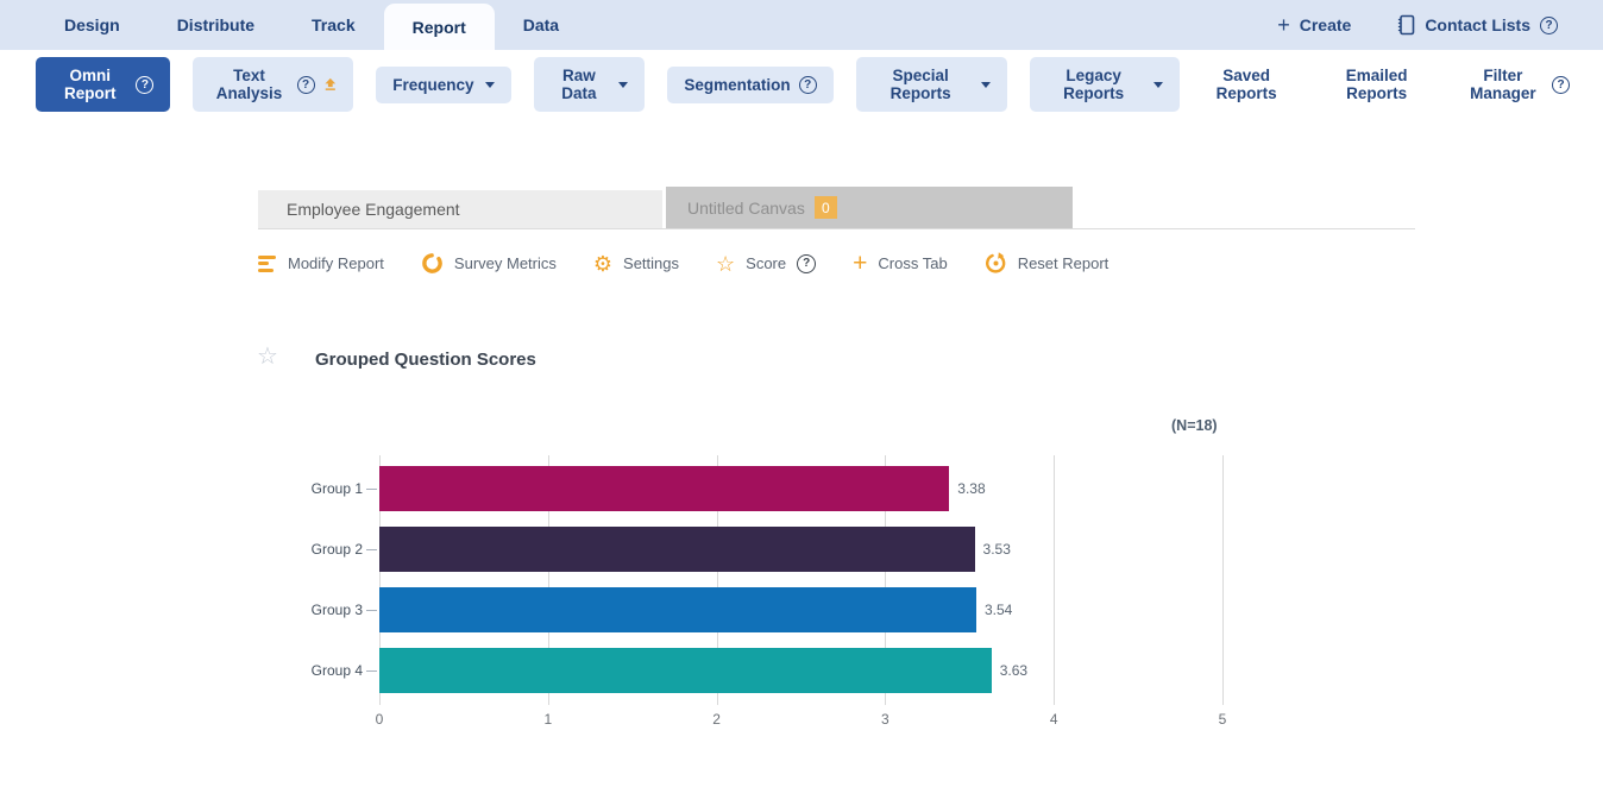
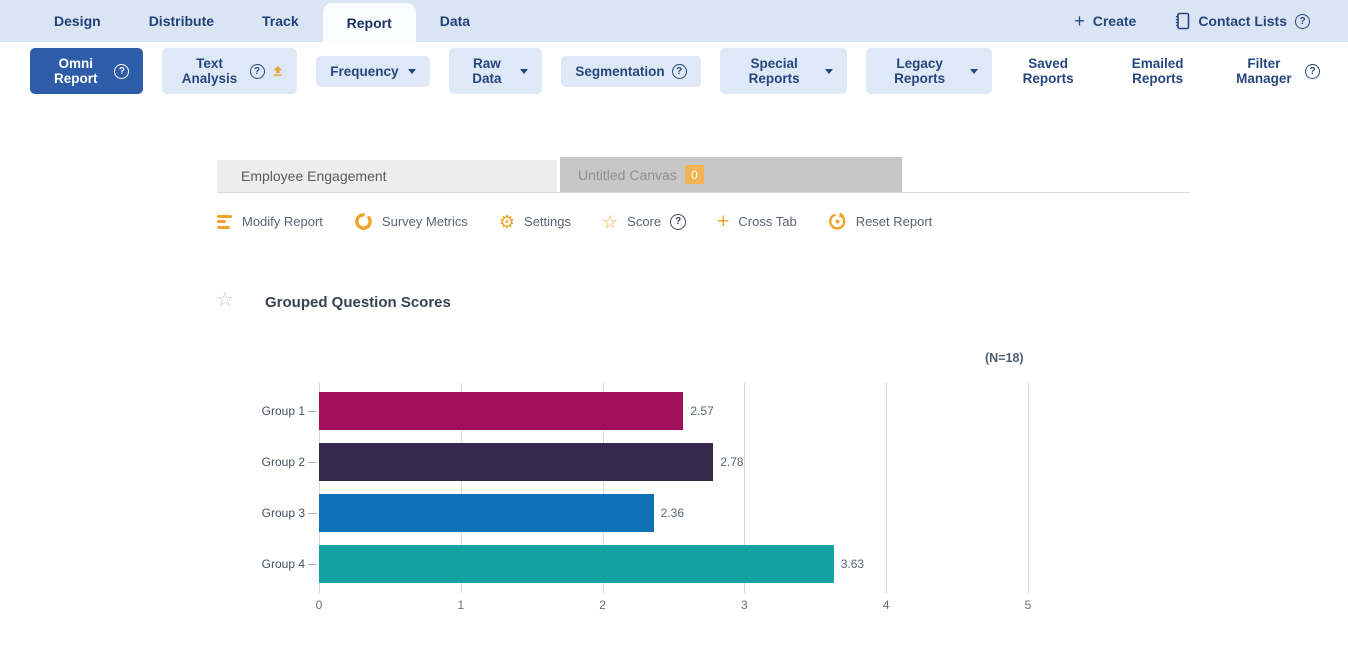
Group 1: 3.38 -> 2.57
Group 2: 3.53 -> 2.78
Group 3: 3.54 -> 2.36
